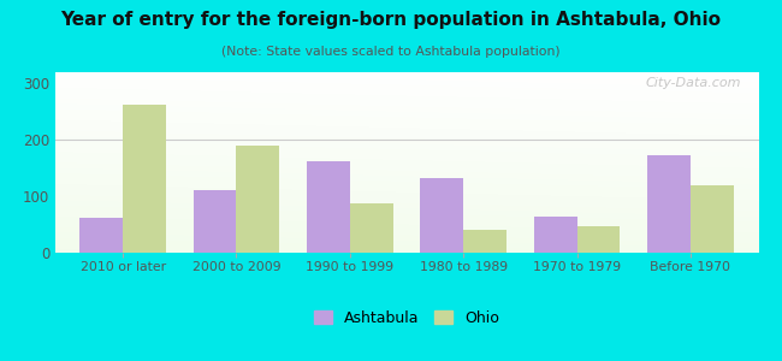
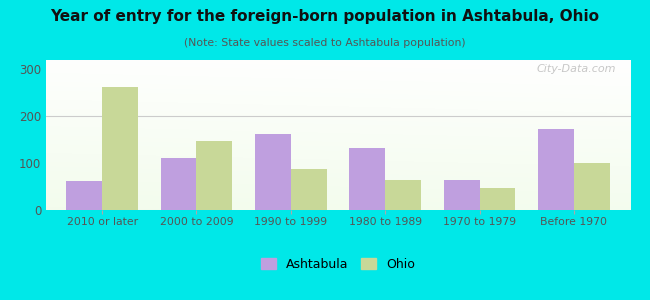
Ohio/2000 to 2009: 190 -> 147
Ohio/1980 to 1989: 40 -> 63
Ohio/Before 1970: 120 -> 100
